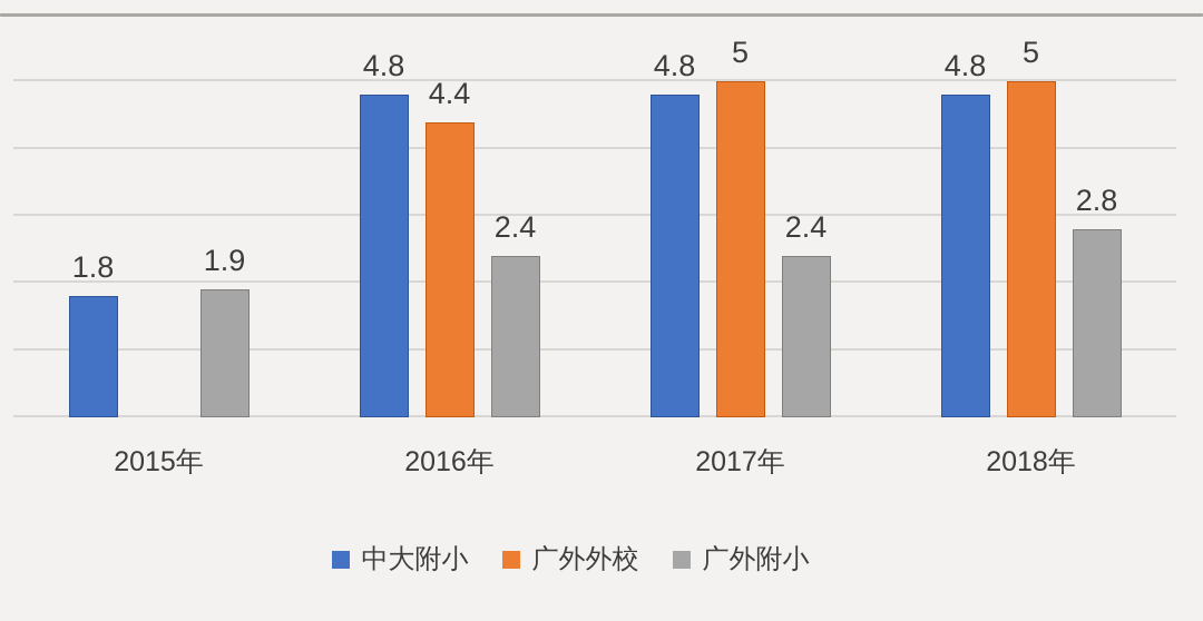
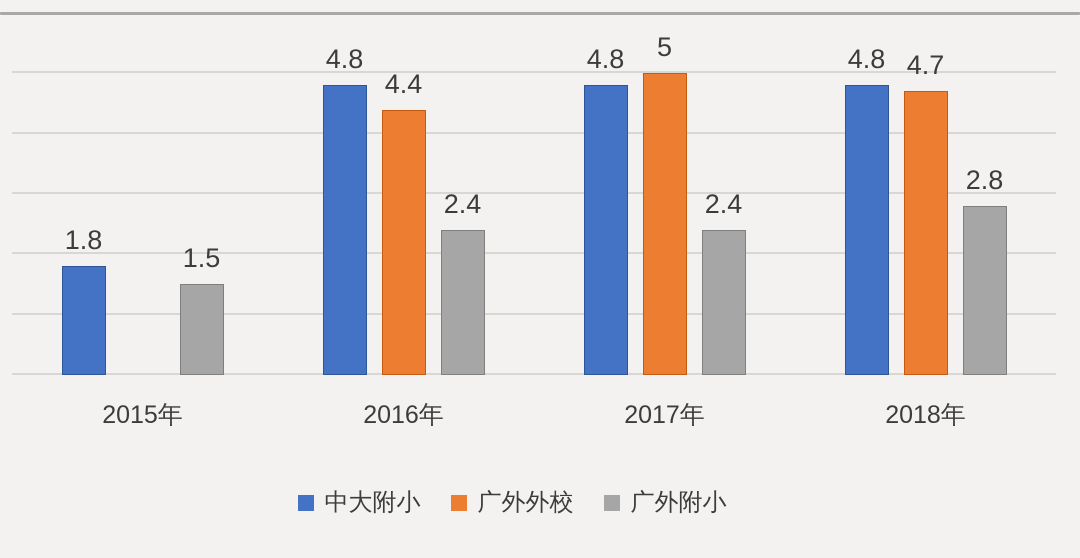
广外附小/2015年: 1.9 -> 1.5
广外外校/2018年: 5 -> 4.7
